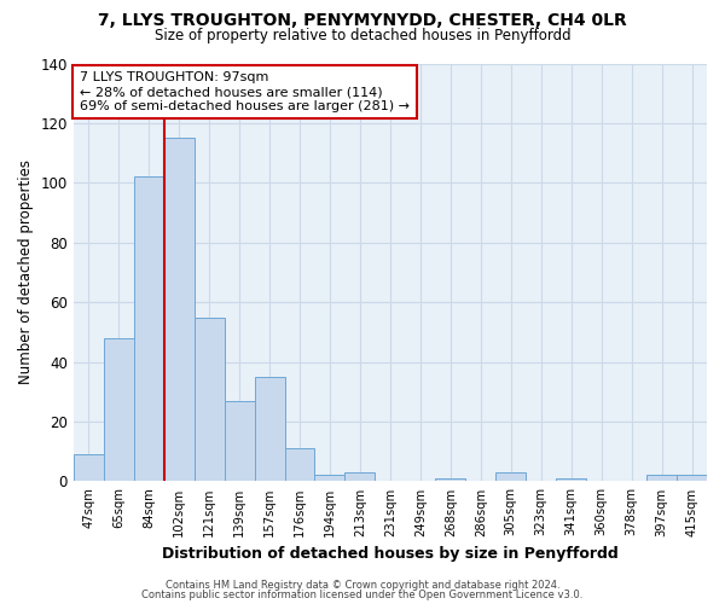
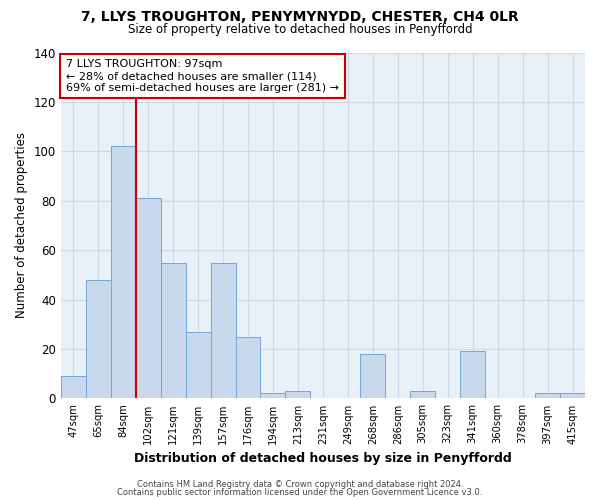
102sqm: 115 -> 81
157sqm: 35 -> 55
176sqm: 11 -> 25
268sqm: 1 -> 18
341sqm: 1 -> 19
